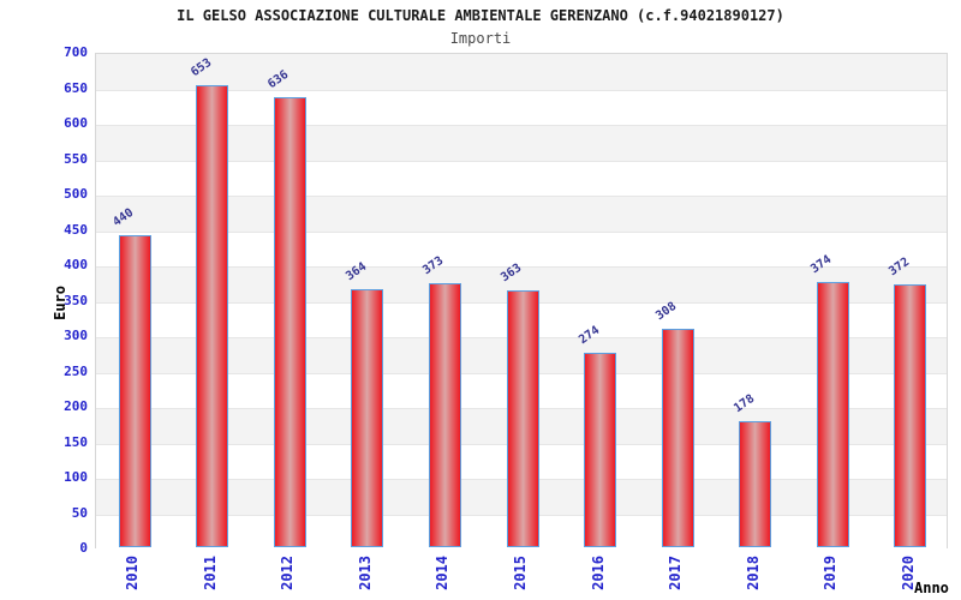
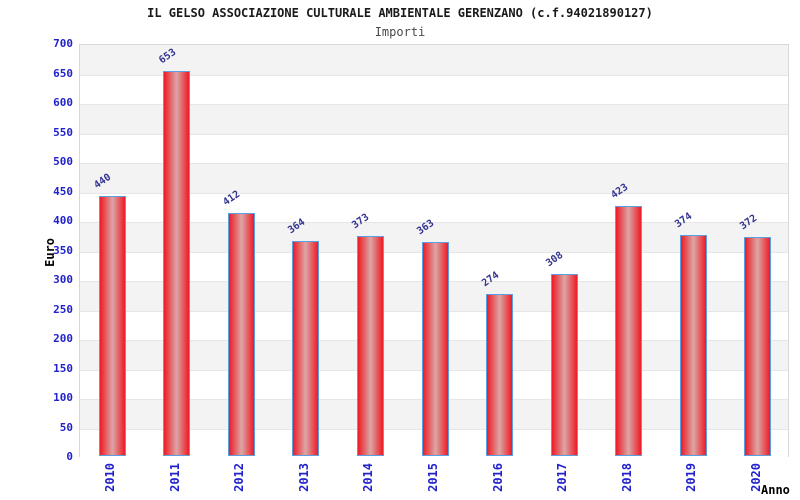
2012: 636 -> 412
2018: 178 -> 423
